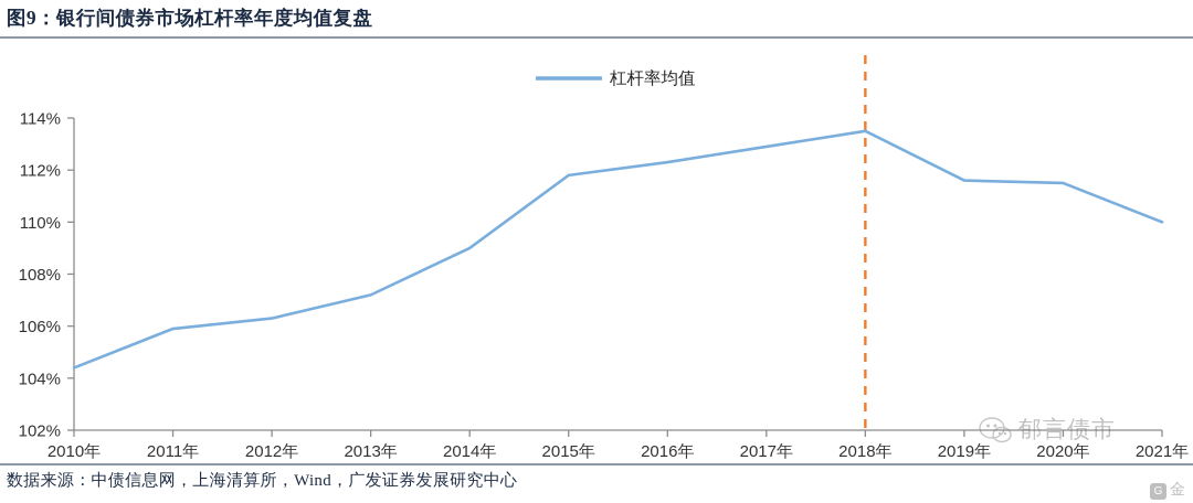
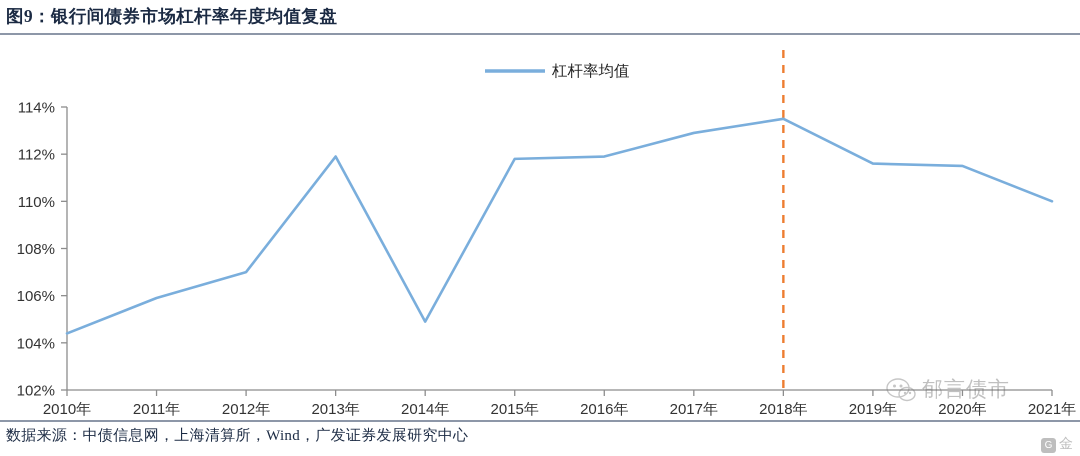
2012年: 106.3% -> 107.0%
2013年: 107.2% -> 111.9%
2014年: 109.0% -> 104.9%
2016年: 112.3% -> 111.9%
